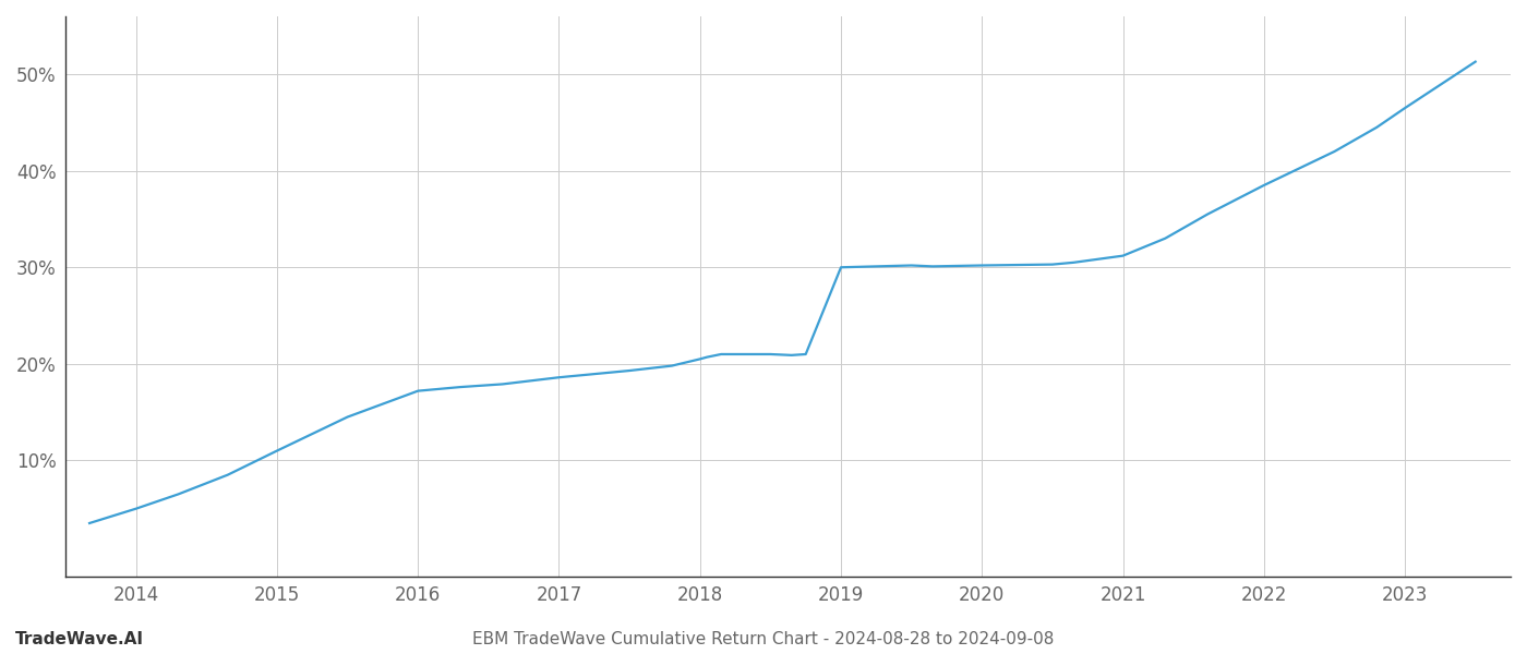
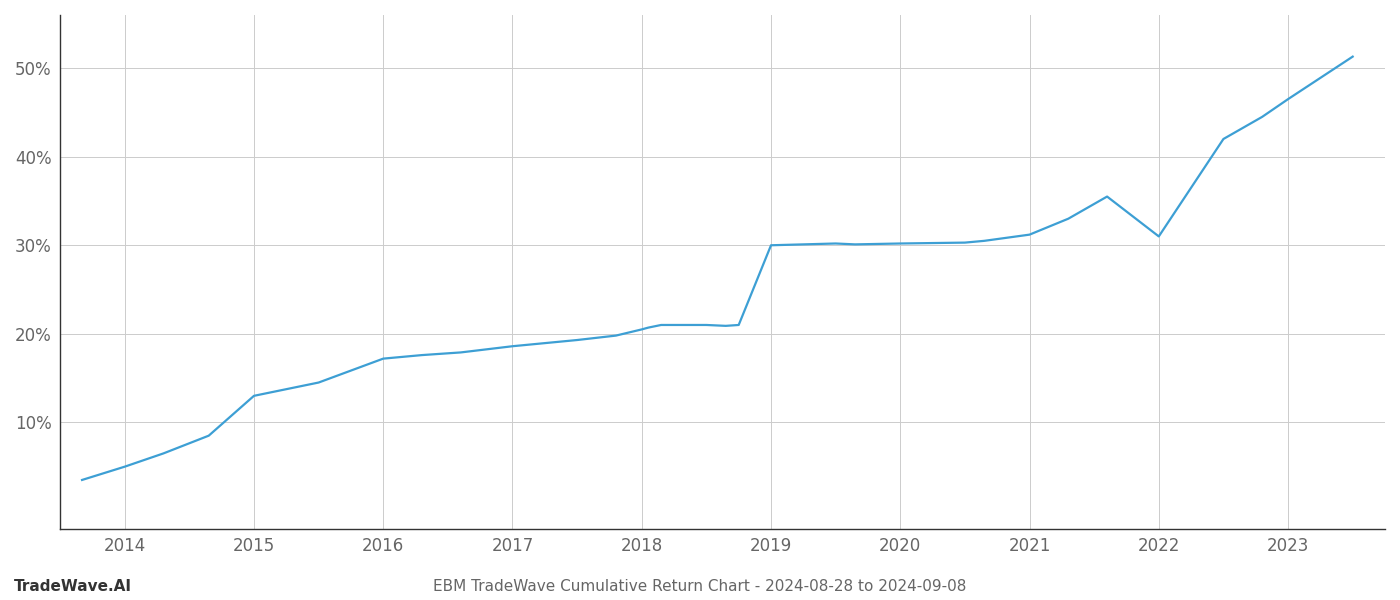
2015: 11.0% -> 13.0%
2022: 38.5% -> 31.0%
